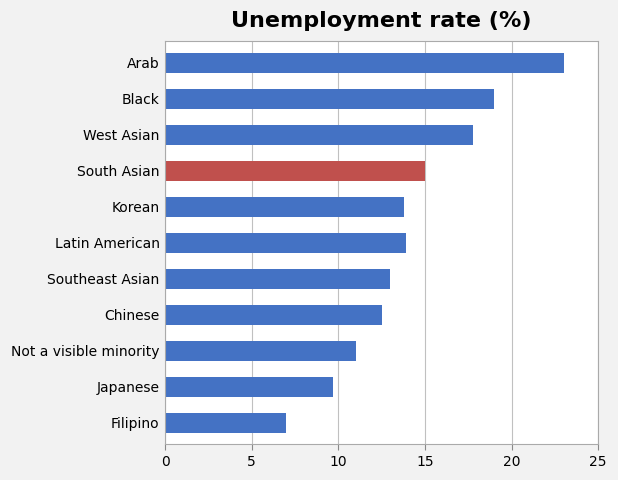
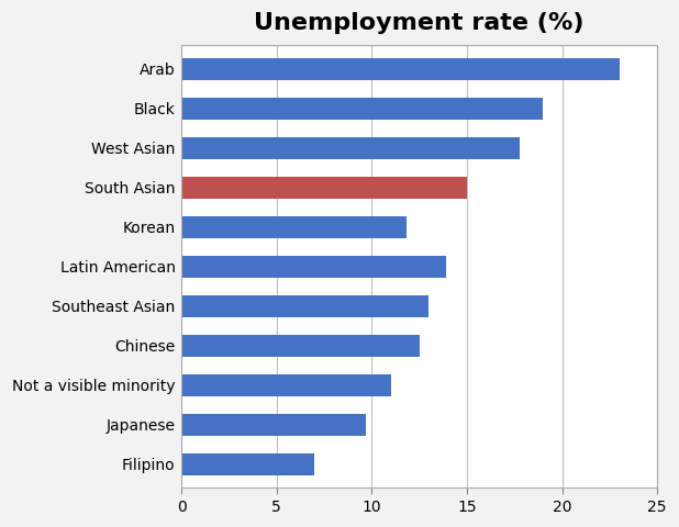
Korean: 13.8 -> 11.8
